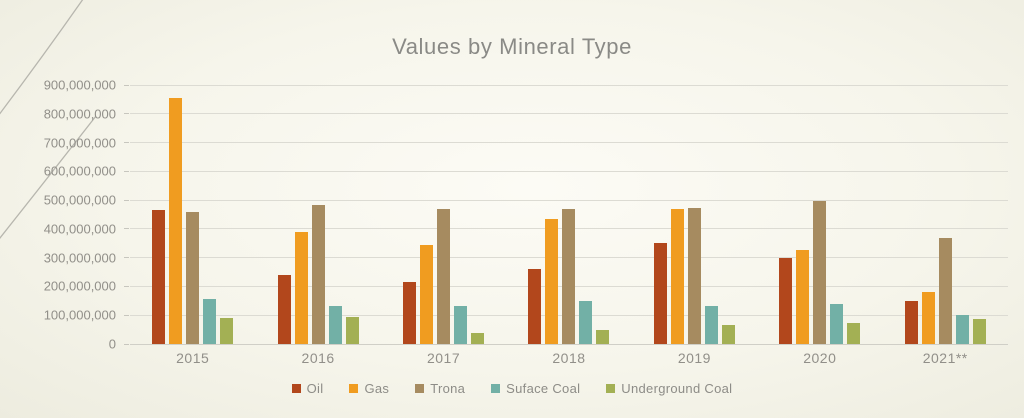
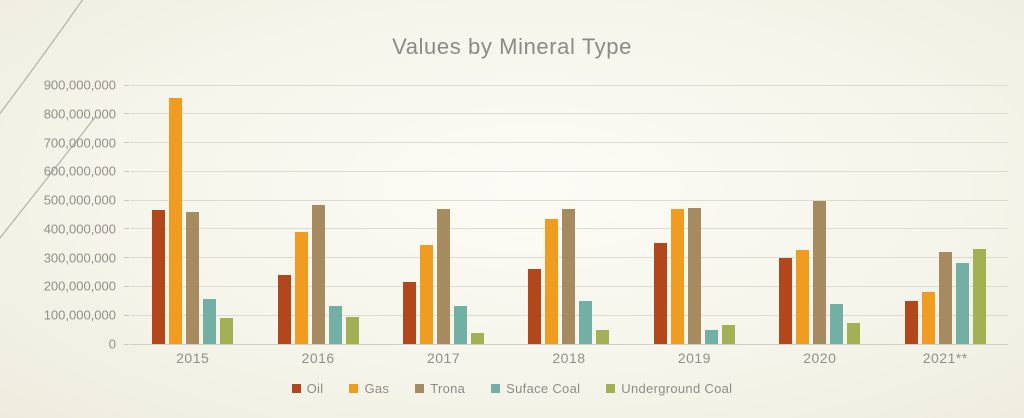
Suface Coal/2019: 130000000 -> 50000000
Trona/2021**: 370000000 -> 320000000
Suface Coal/2021**: 100000000 -> 280000000
Underground Coal/2021**: 90000000 -> 330000000
